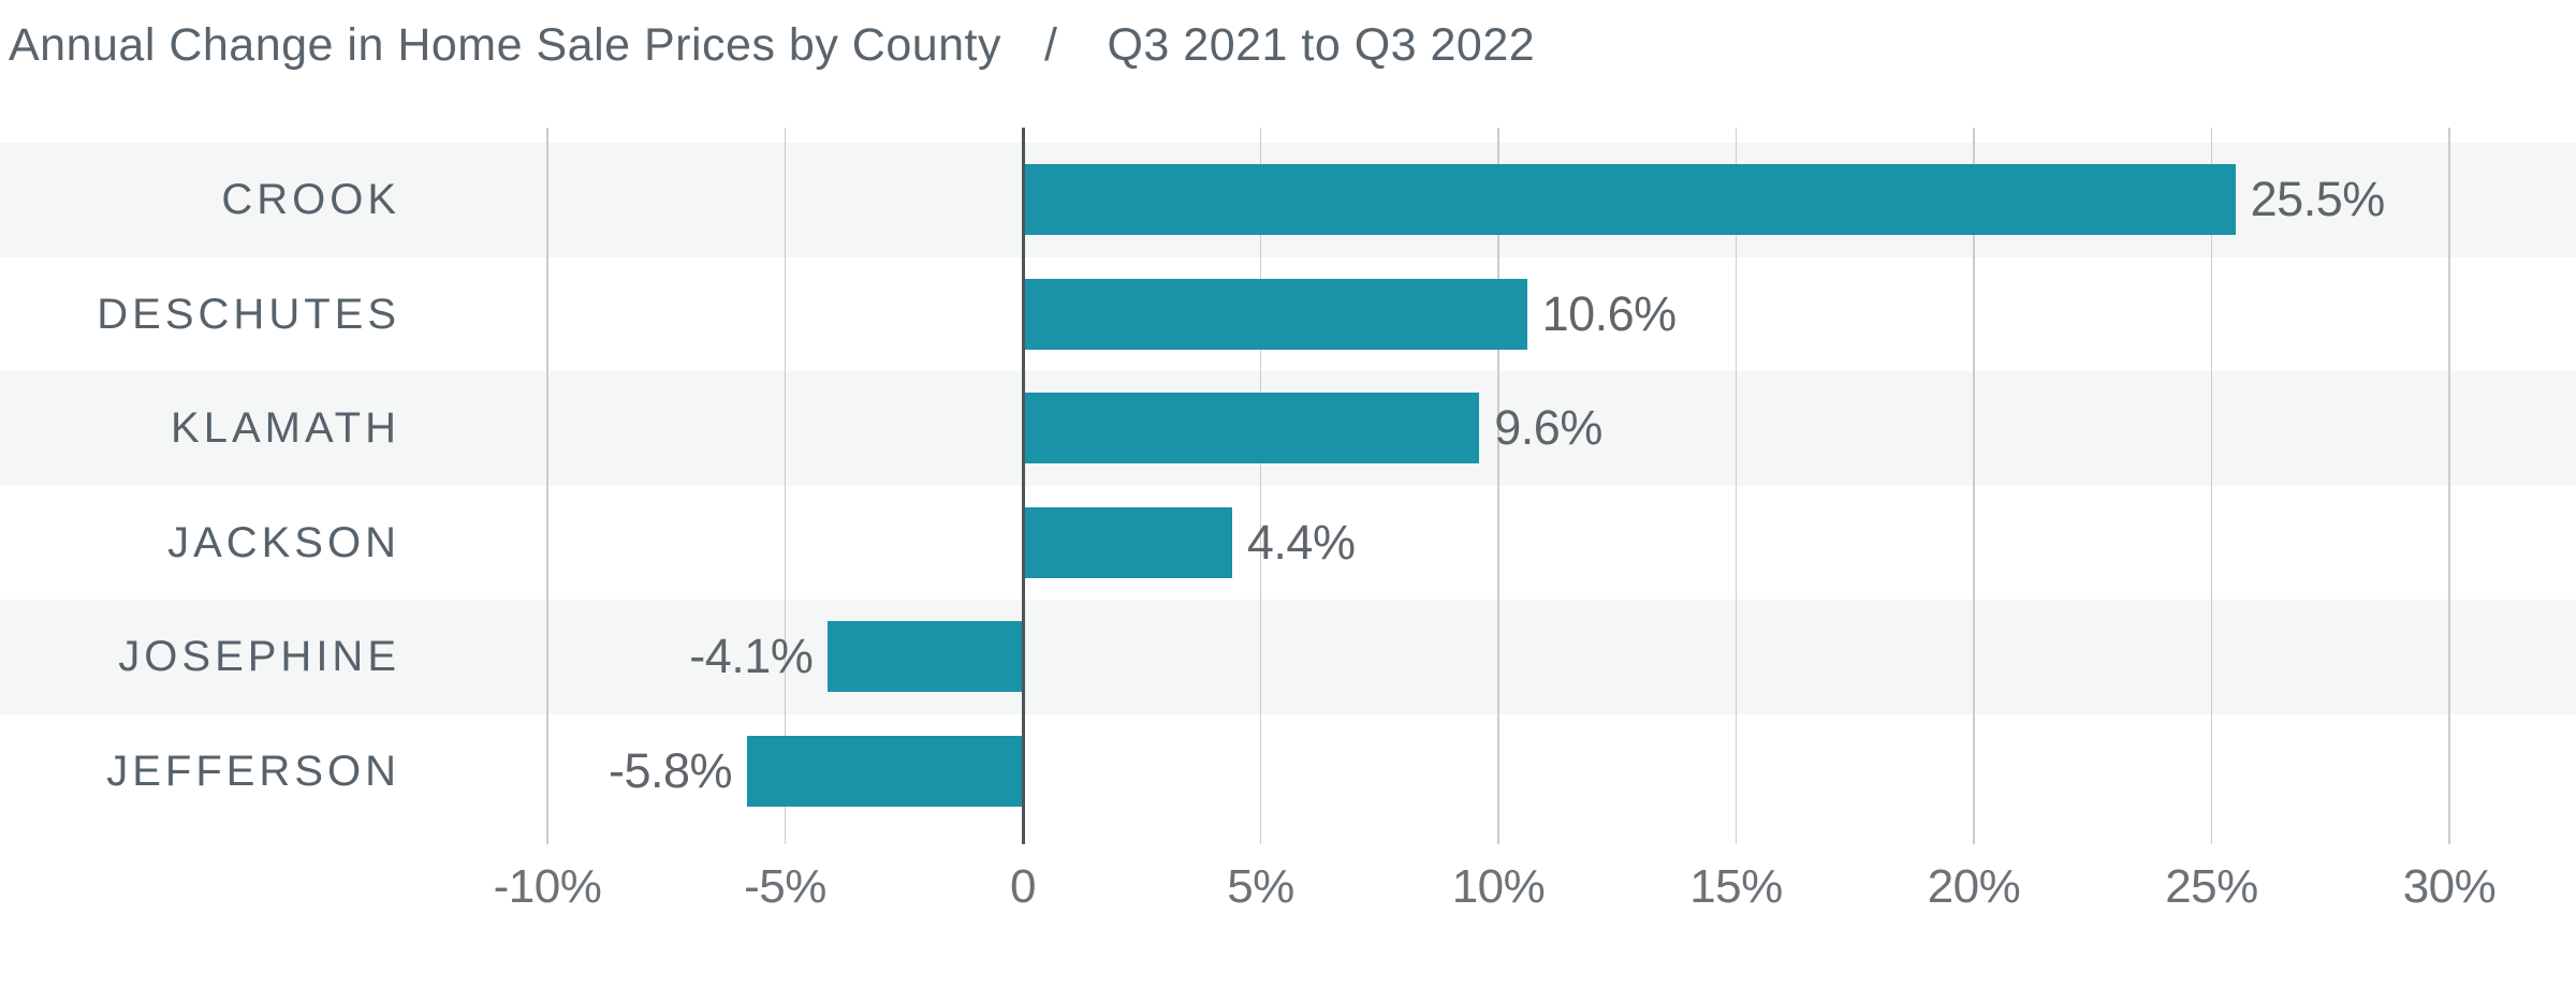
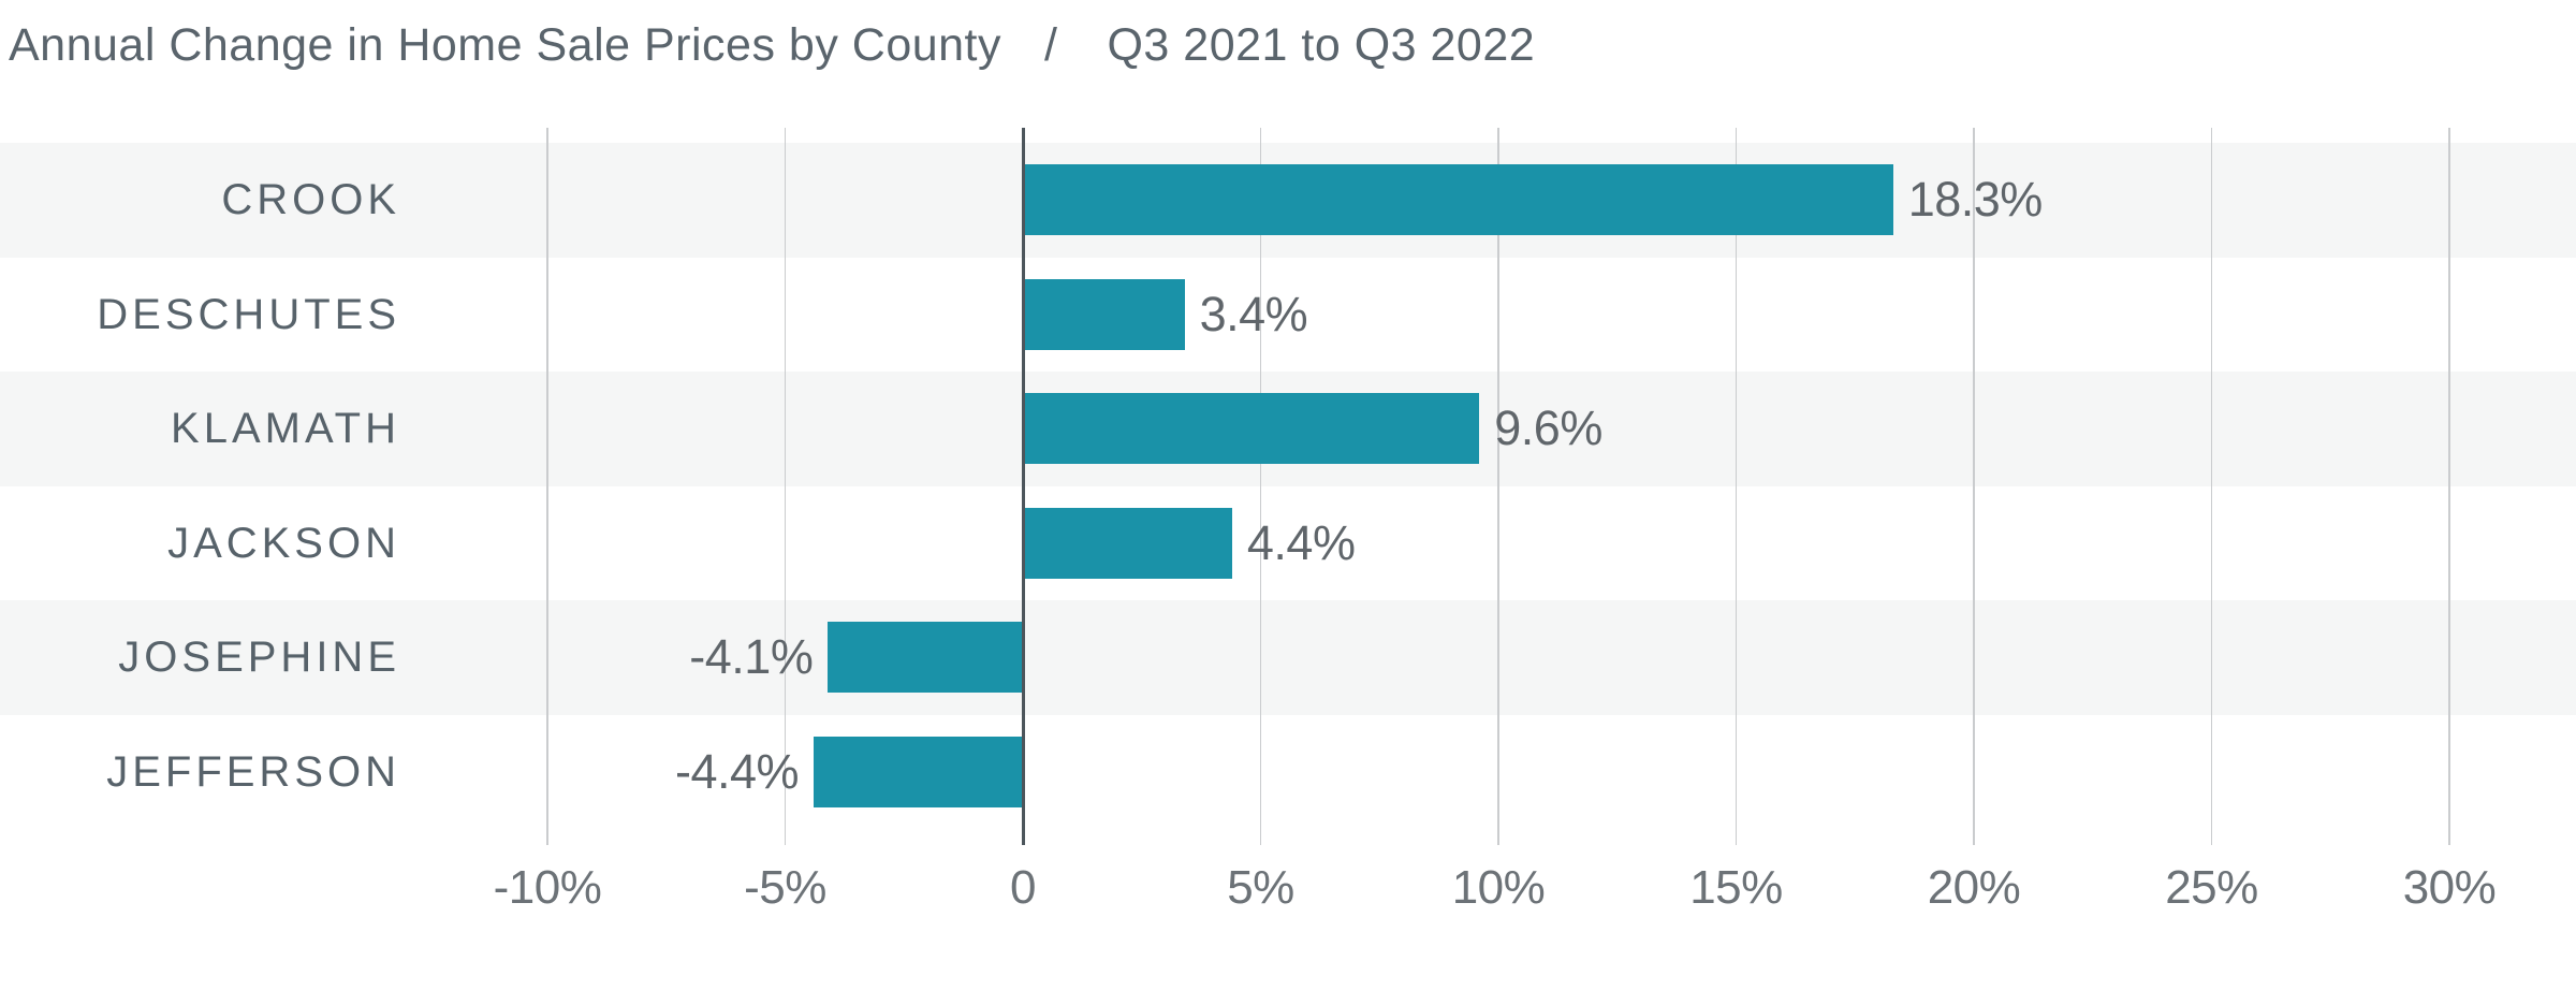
CROOK: 25.5% -> 18.3%
DESCHUTES: 10.6% -> 3.4%
JEFFERSON: -5.8% -> -4.4%
